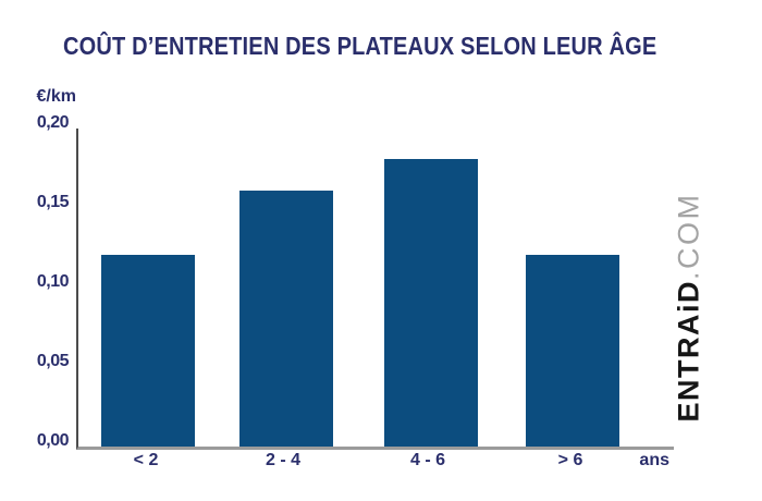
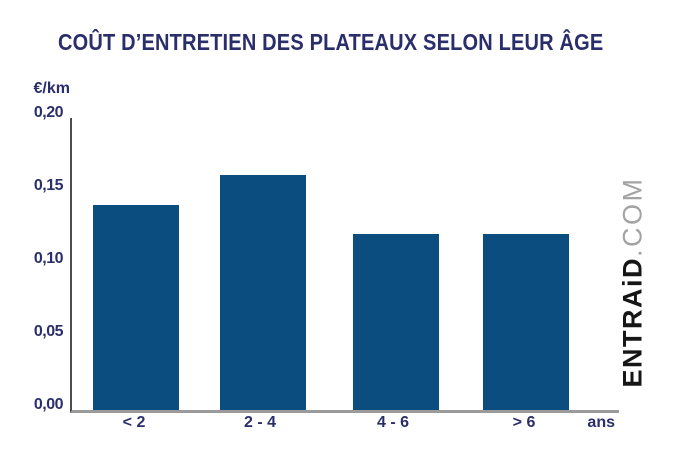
< 2: 0,12 -> 0,14
4 - 6: 0,18 -> 0,12
